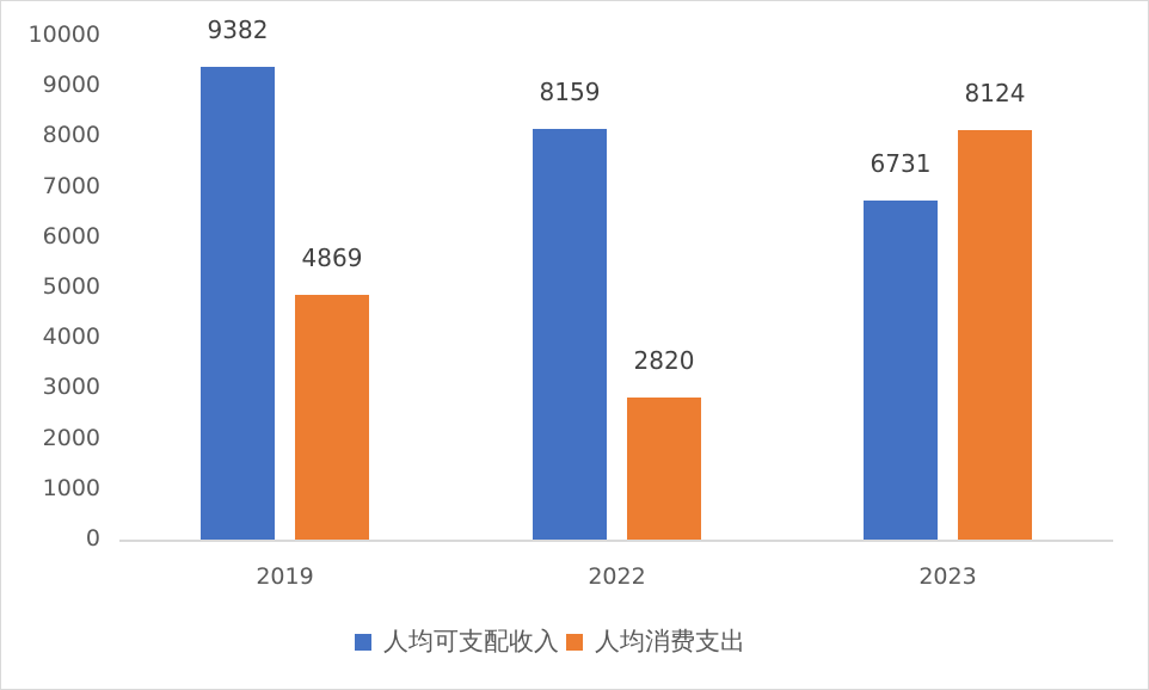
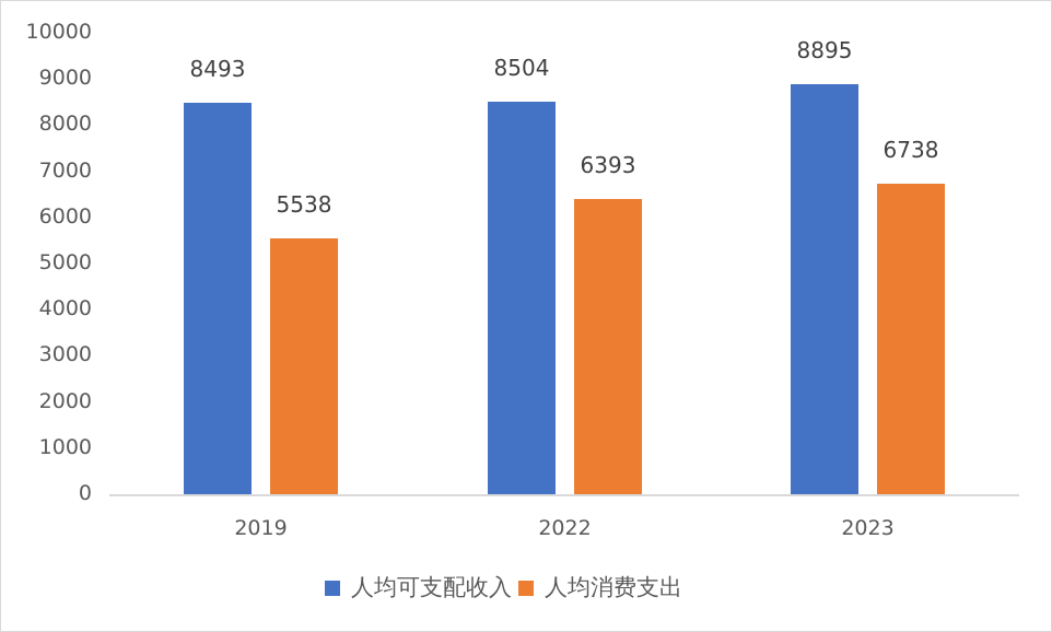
人均可支配收入/2019: 9382 -> 8493
人均消费支出/2019: 4869 -> 5538
人均可支配收入/2022: 8159 -> 8504
人均消费支出/2022: 2820 -> 6393
人均可支配收入/2023: 6731 -> 8895
人均消费支出/2023: 8124 -> 6738
